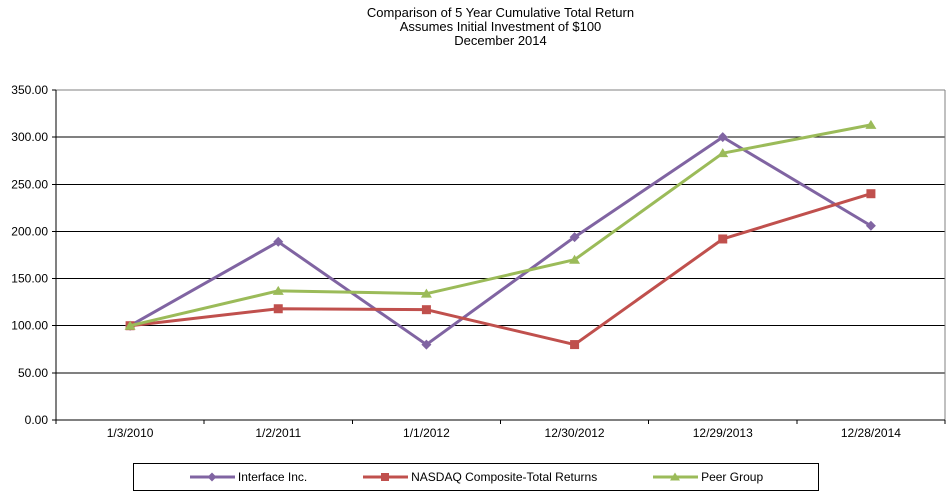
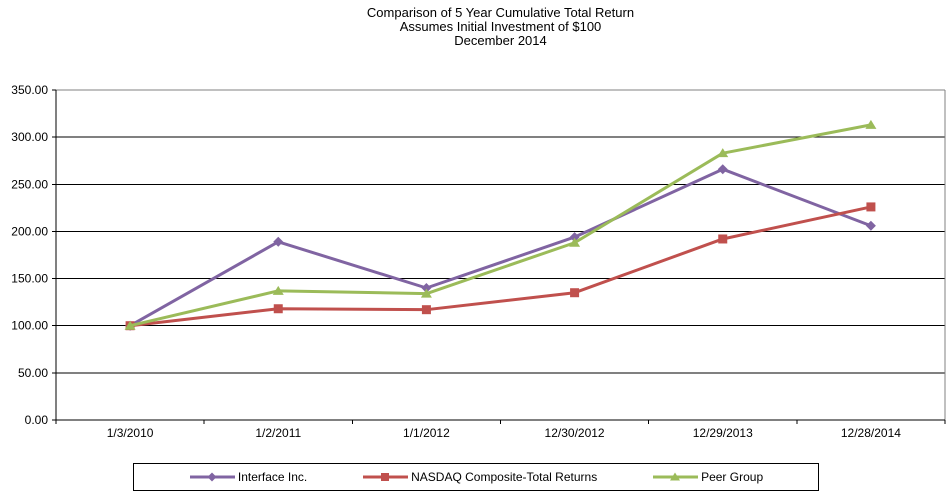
Interface Inc./1/1/2012: 80 -> 140
NASDAQ Composite-Total Returns/12/30/2012: 80 -> 140
Peer Group/12/30/2012: 170 -> 190
Interface Inc./12/29/2013: 300 -> 270
NASDAQ Composite-Total Returns/12/28/2014: 240 -> 230
